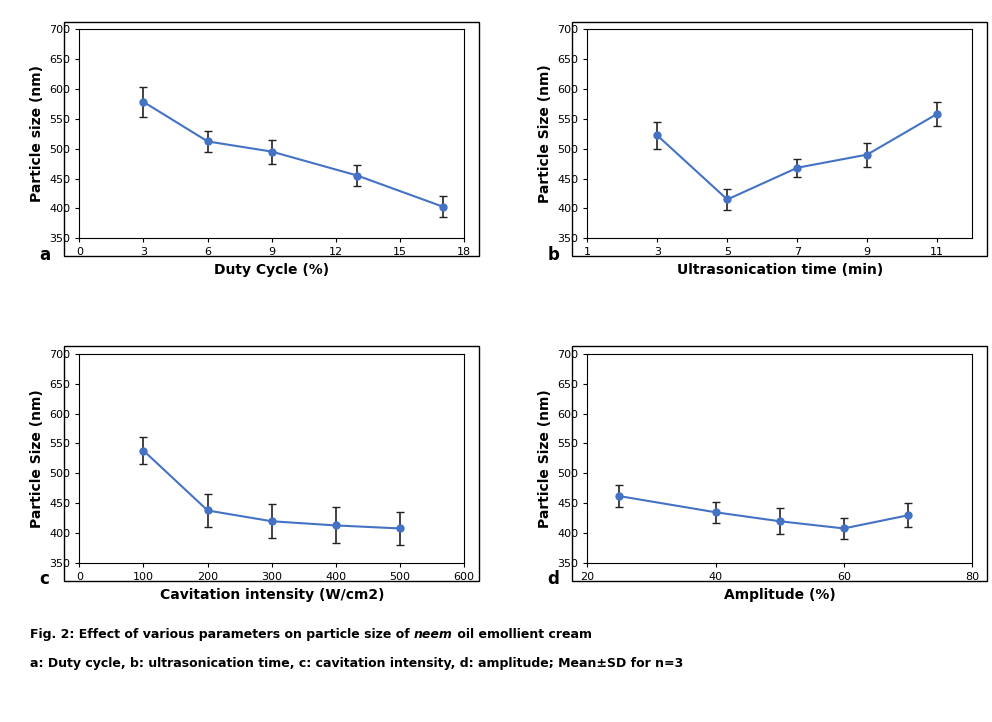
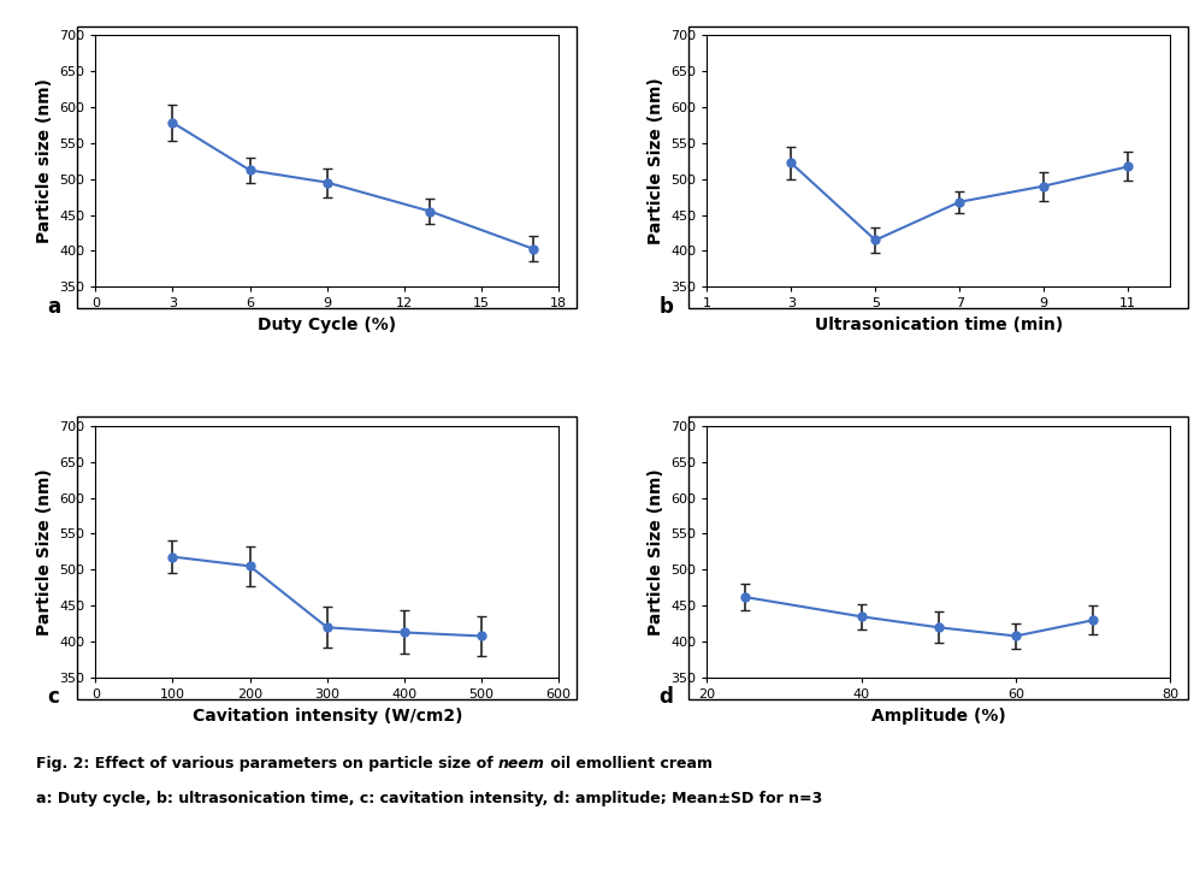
11: 558 -> 517
100: 538 -> 518
200: 438 -> 505
